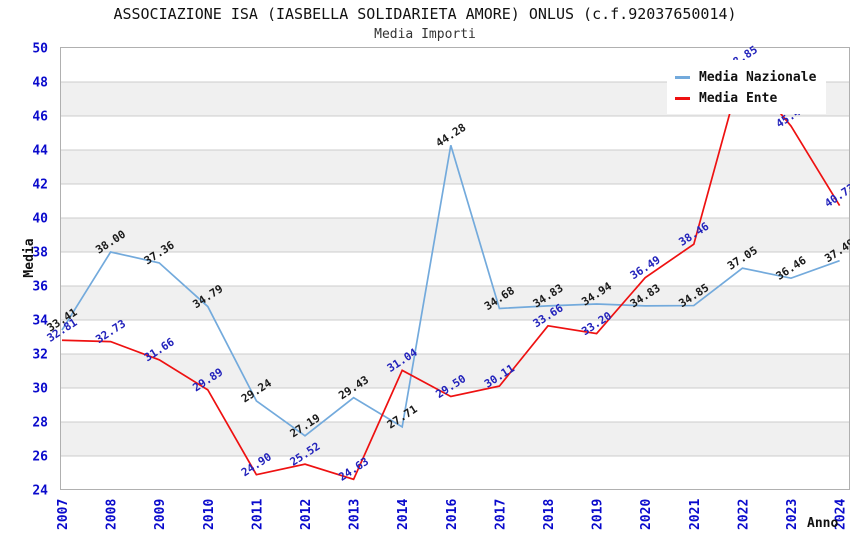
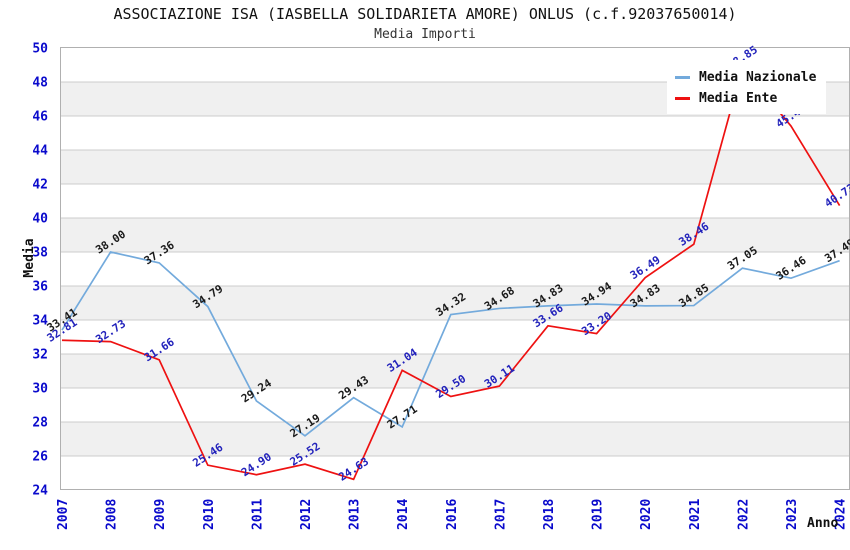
Media Ente/2010: 29.89 -> 25.46
Media Nazionale/2016: 44.28 -> 34.32
